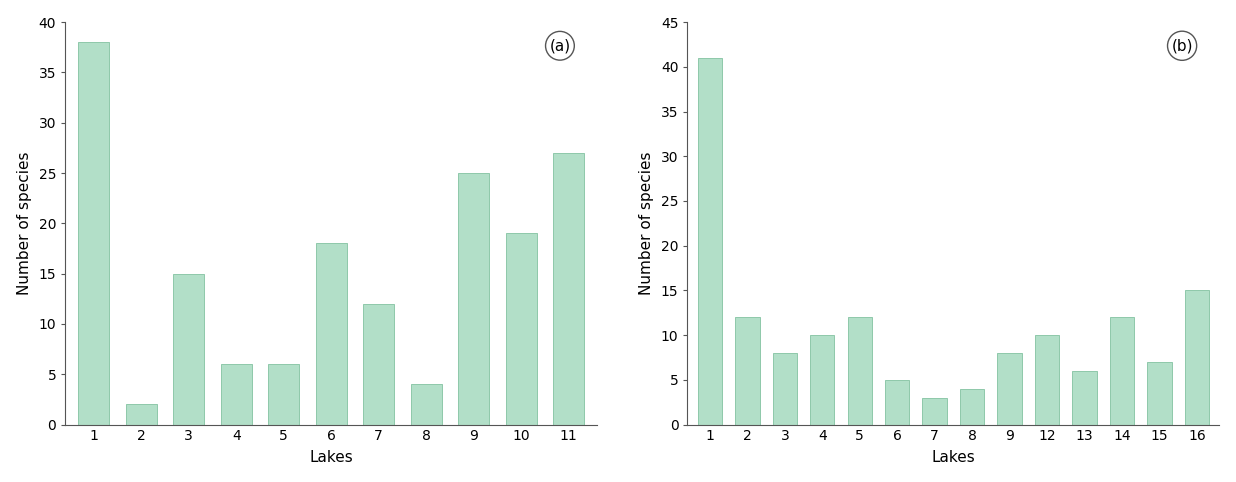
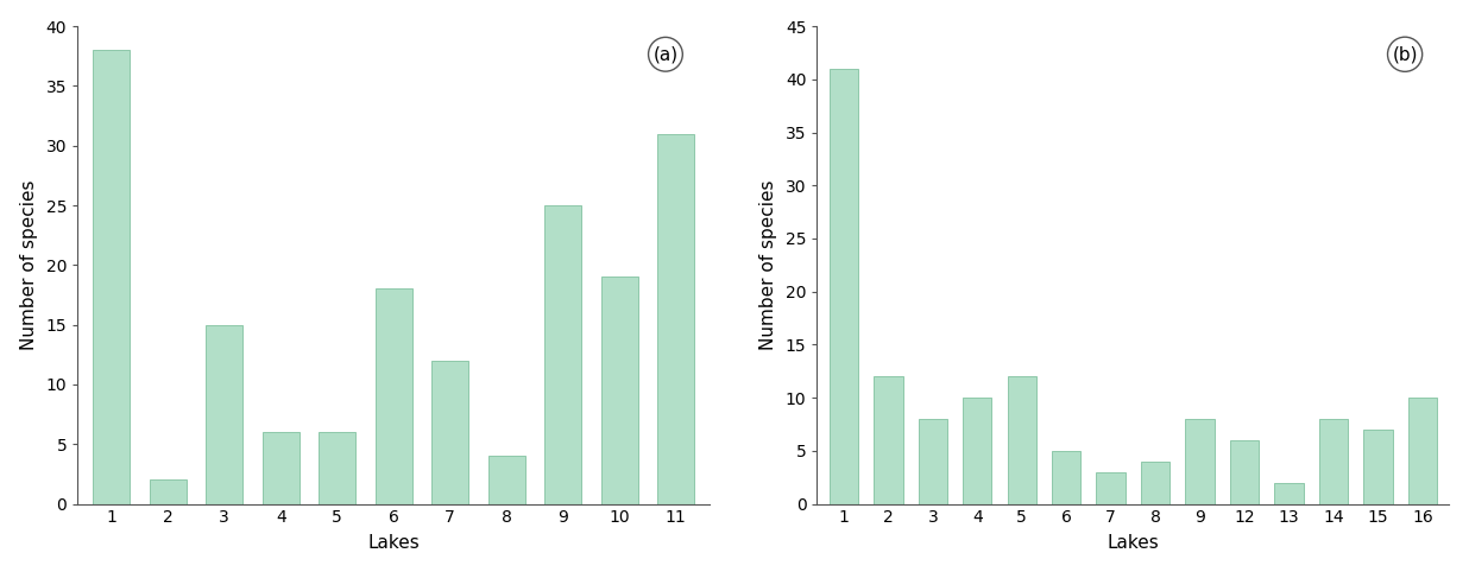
11: 27 -> 31
12: 10 -> 6
13: 6 -> 2
14: 12 -> 8
16: 15 -> 10
